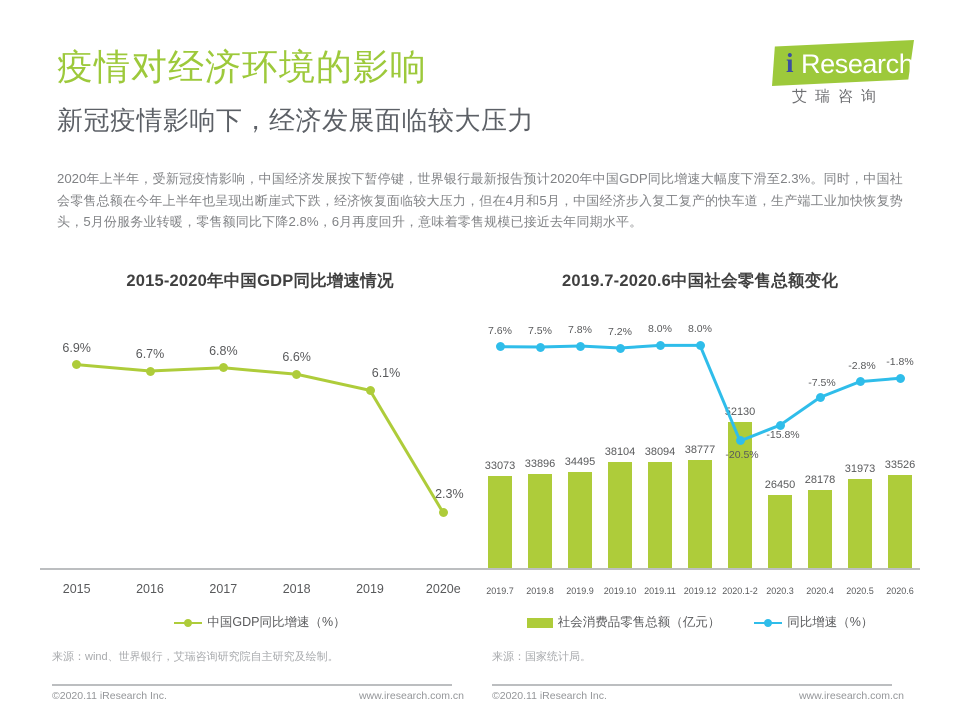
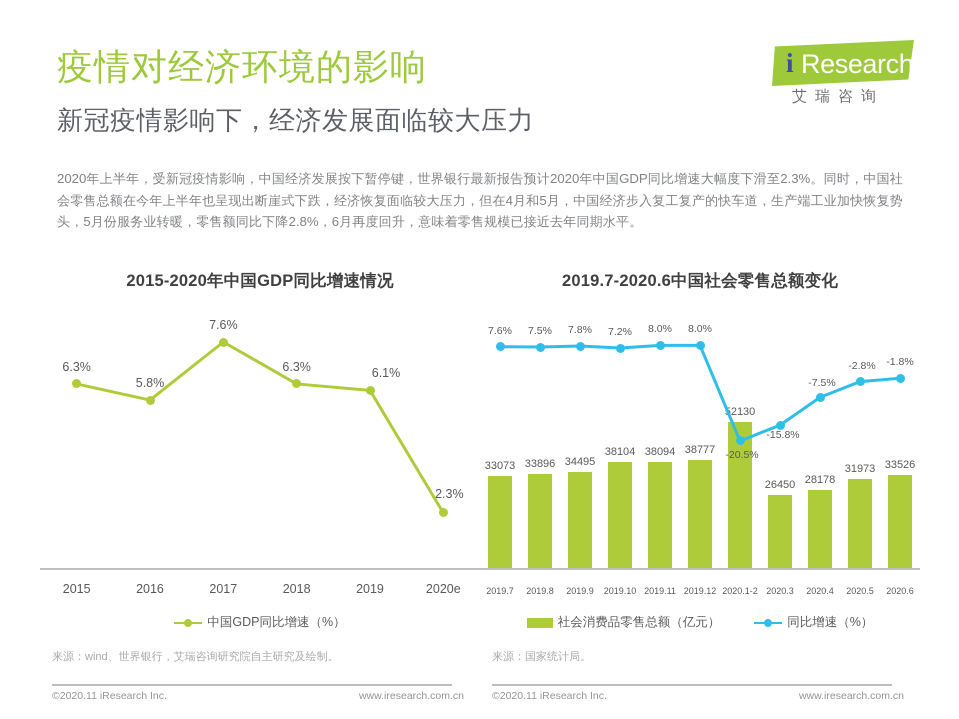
2015-2020年中国GDP同比增速情况/2015: 6.9% -> 6.3%
2015-2020年中国GDP同比增速情况/2016: 6.7% -> 5.8%
2015-2020年中国GDP同比增速情况/2017: 6.8% -> 7.6%
2015-2020年中国GDP同比增速情况/2018: 6.6% -> 6.3%
